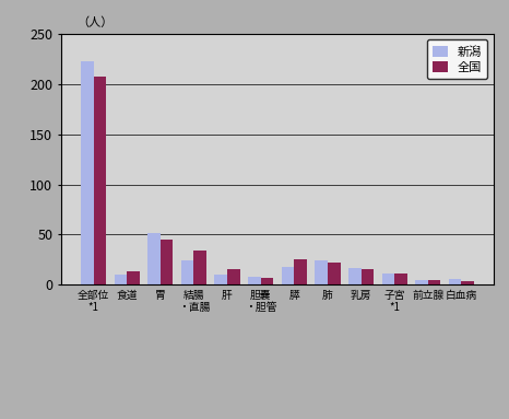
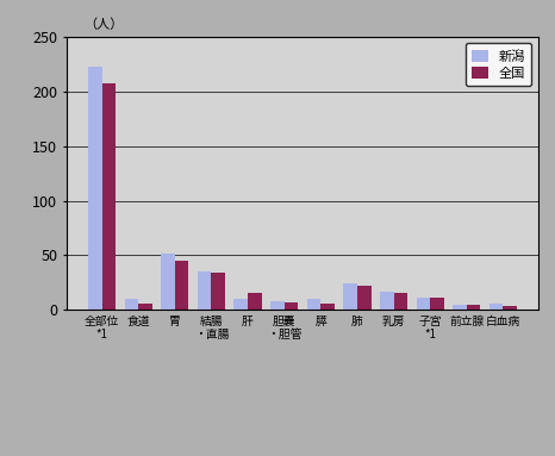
全国/食道: 14 -> 6
新潟/結腸 ・直腸: 24 -> 35
新潟/膵: 18 -> 10
全国/膵: 26 -> 6
